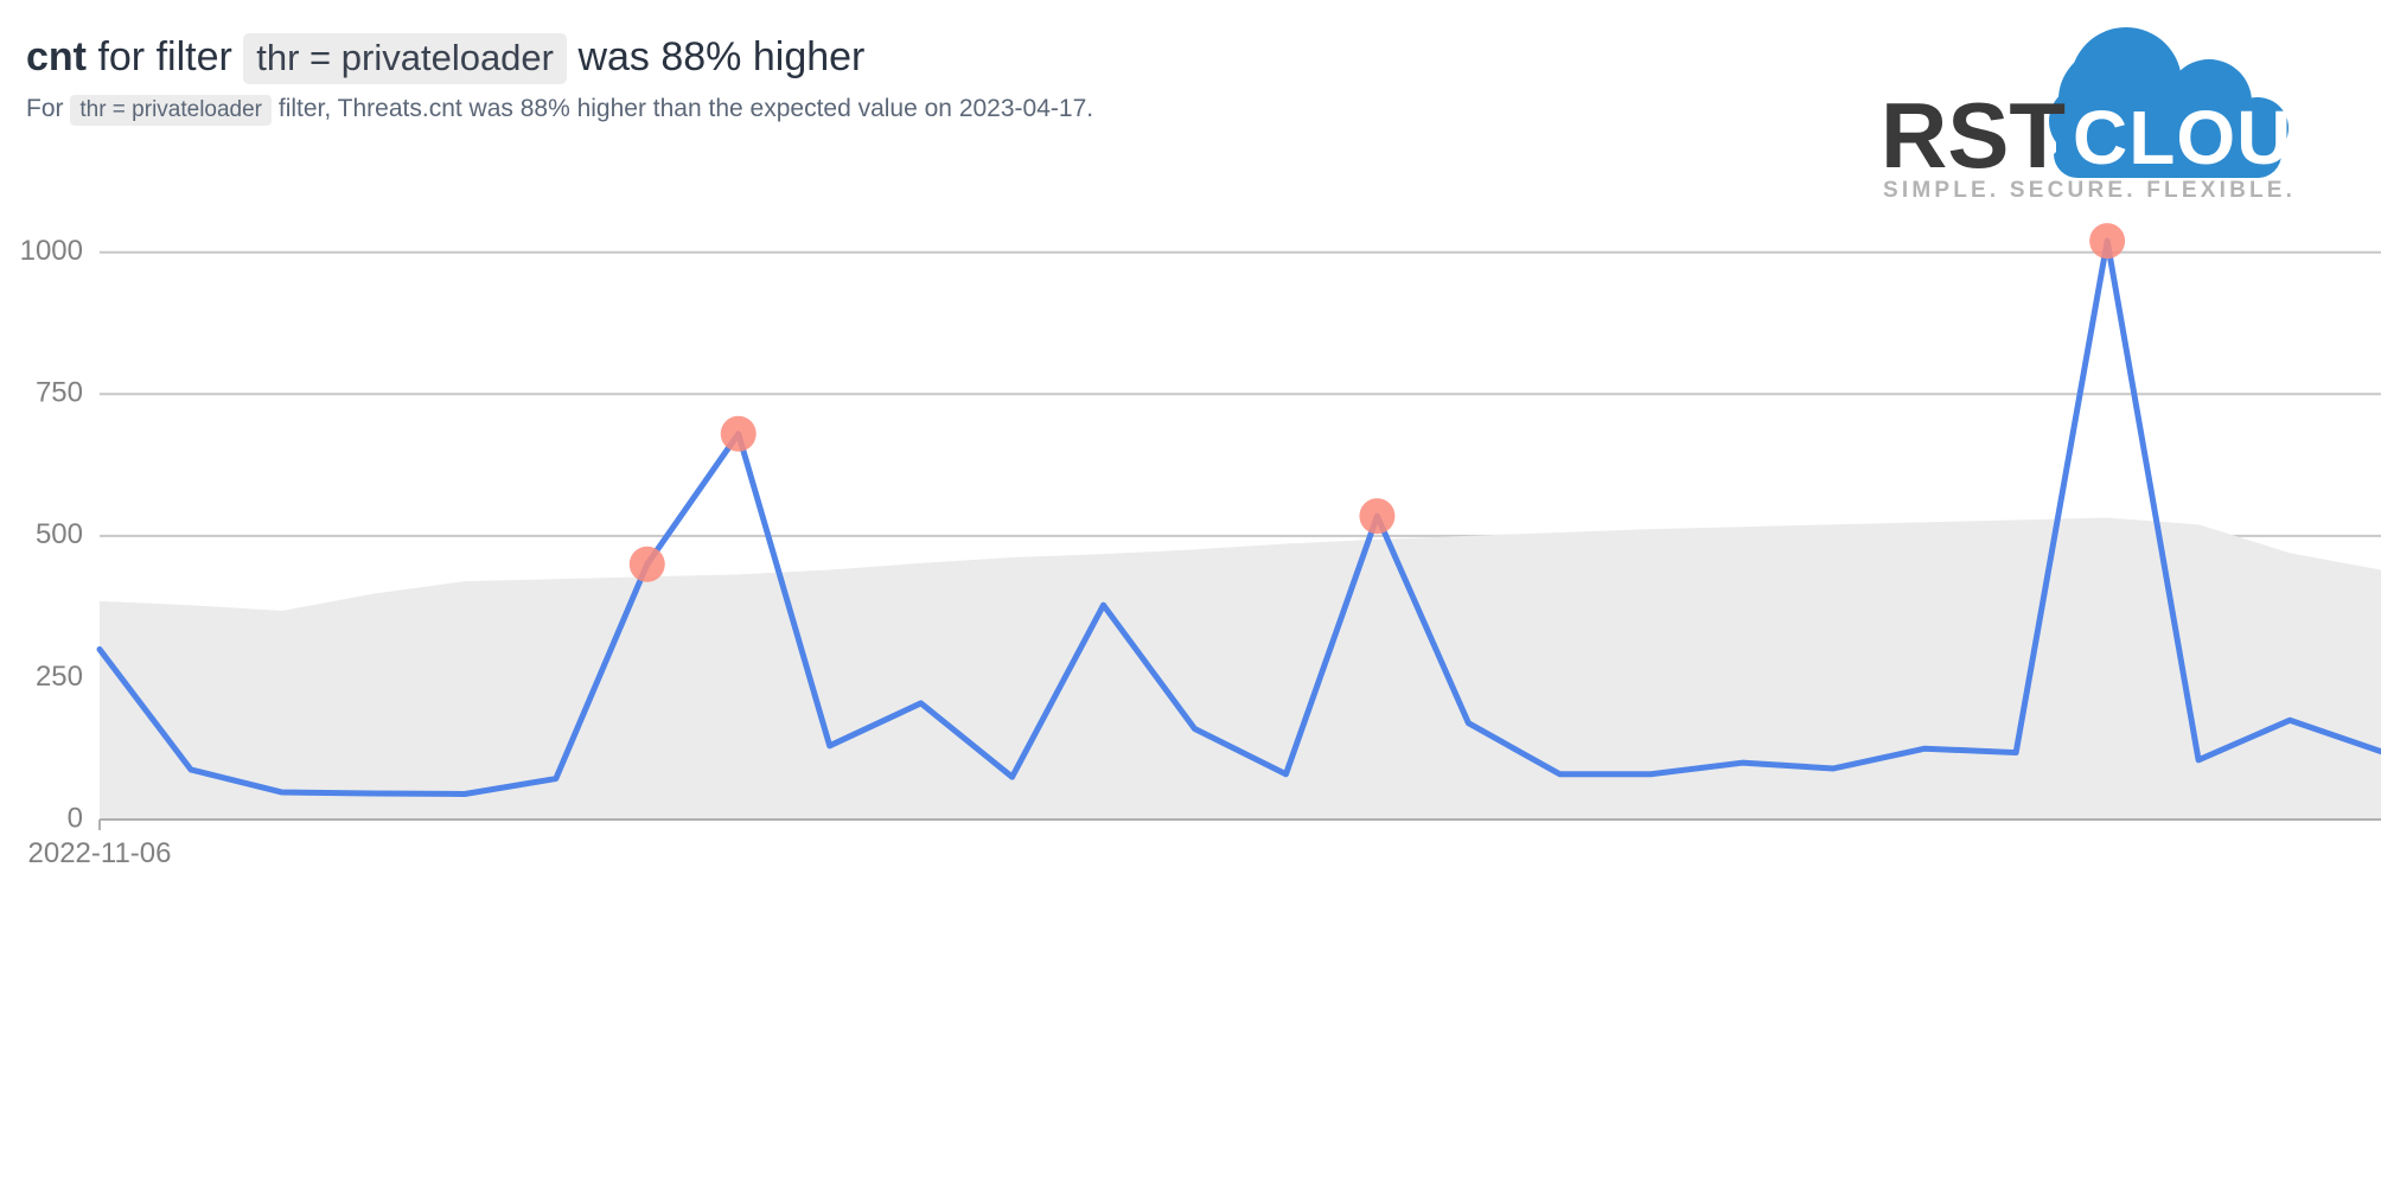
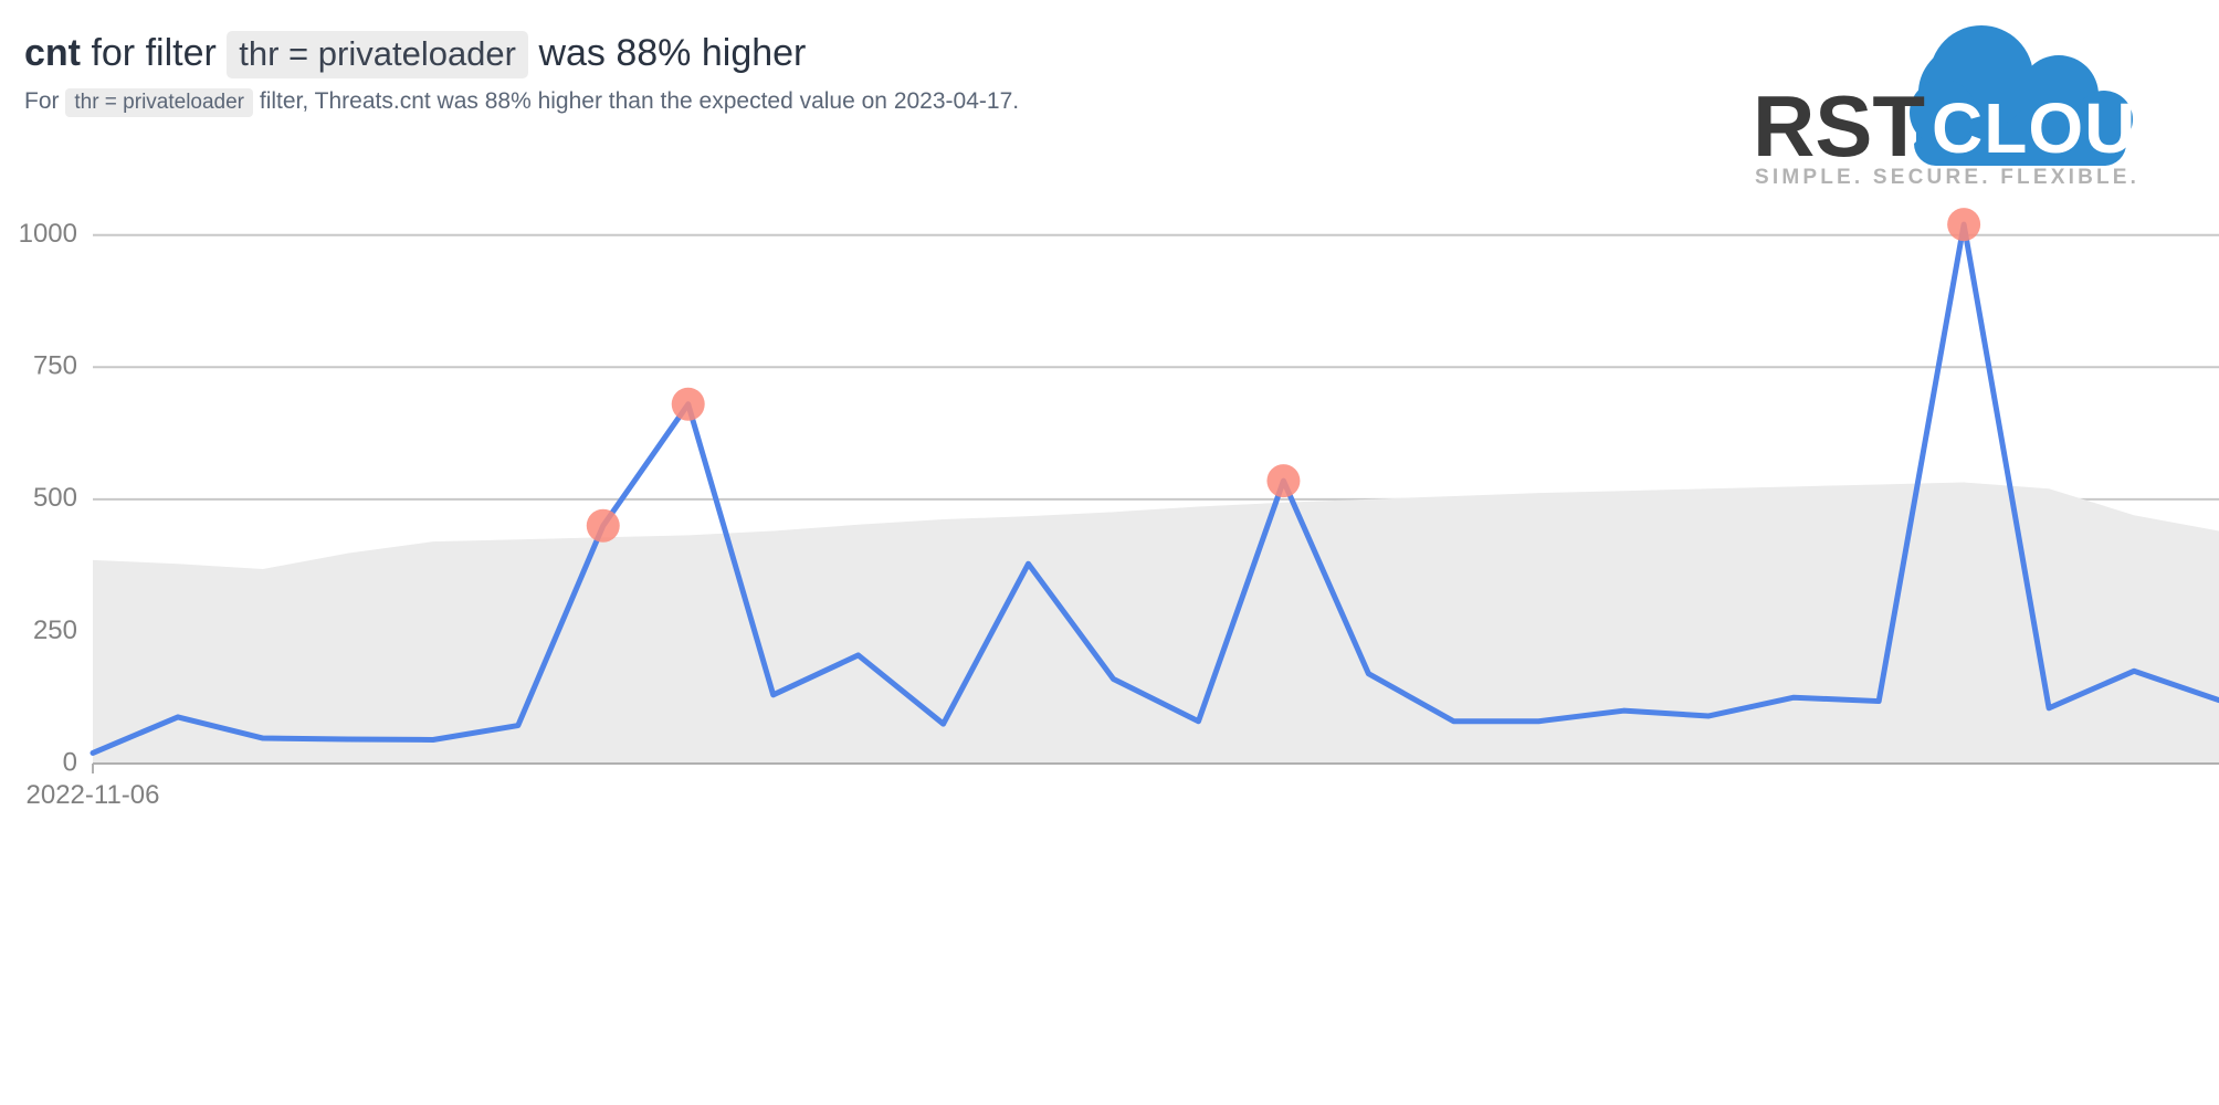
2022-11-06: 300 -> 20
